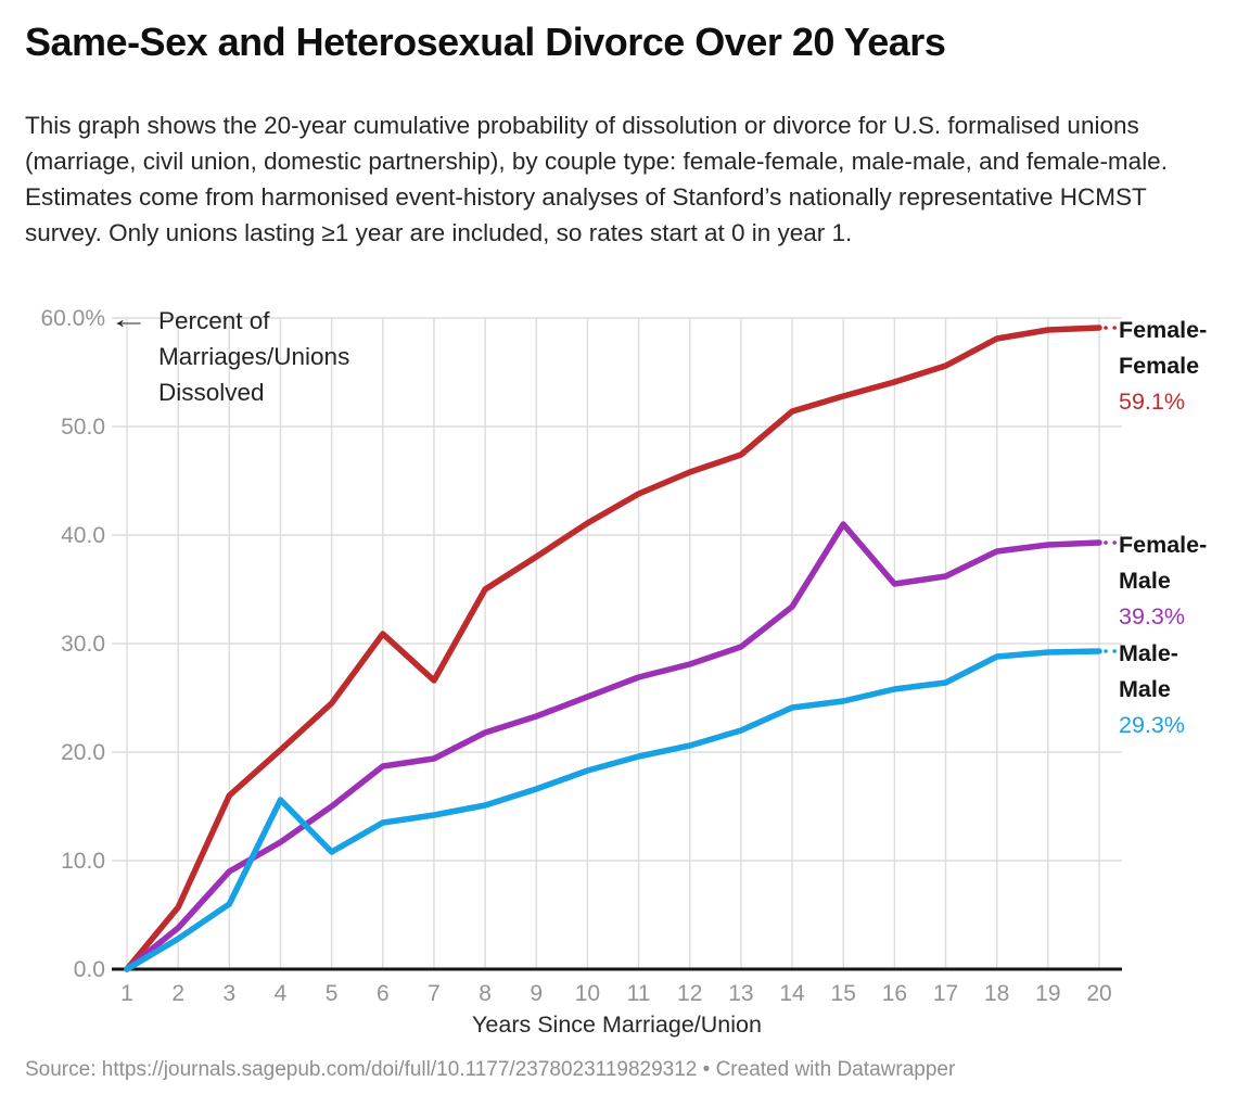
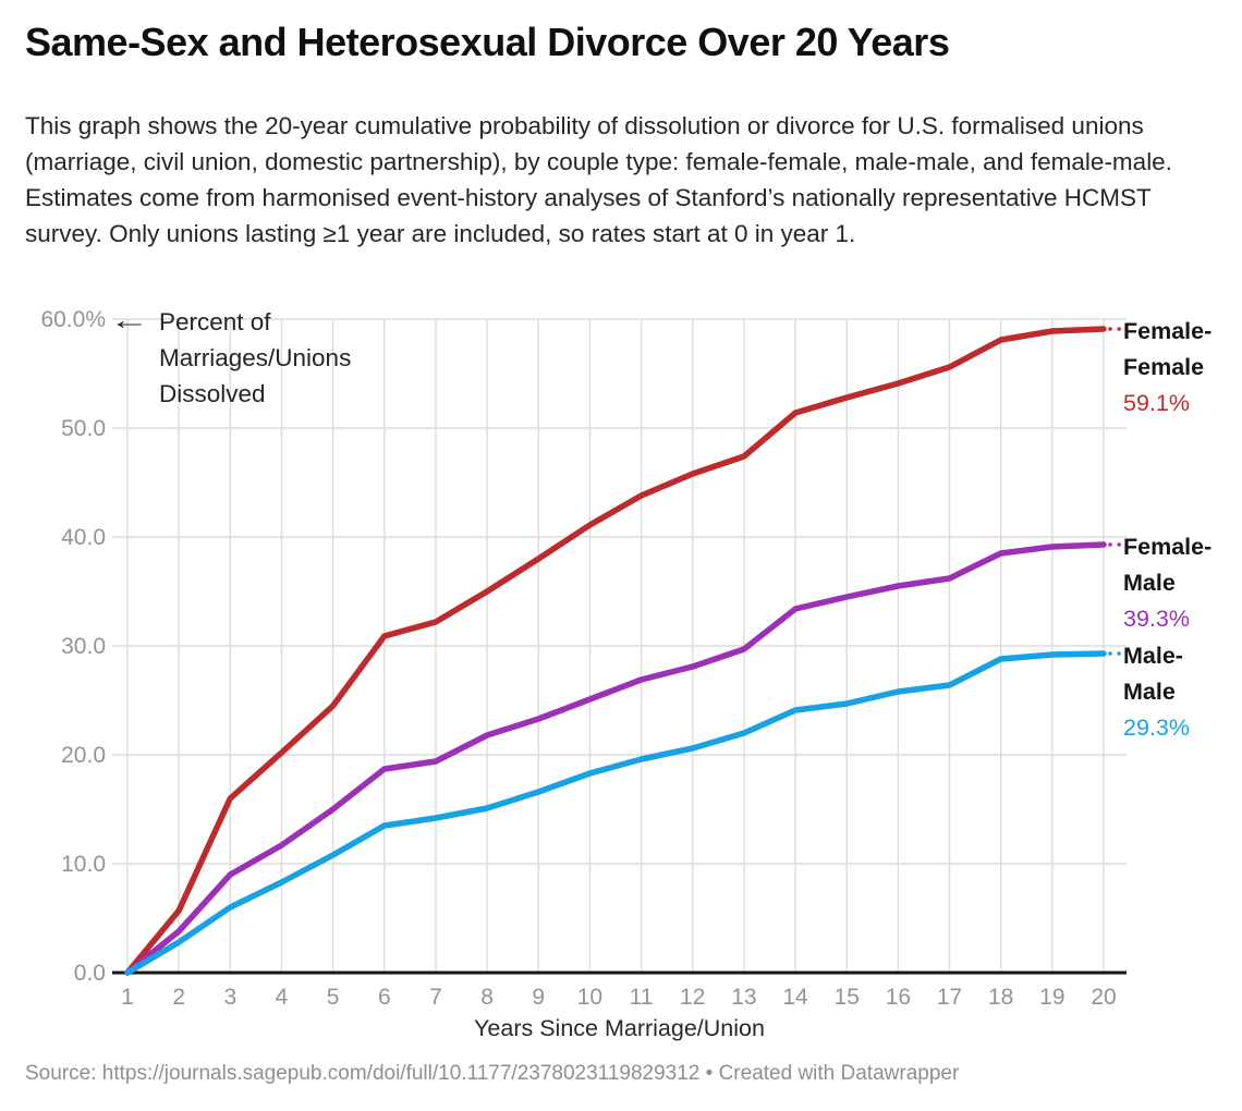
Male-Male/4: 15.6% -> 8.3%
Female-Female/7: 26.6% -> 32.2%
Female-Male/15: 41.0% -> 34.5%
